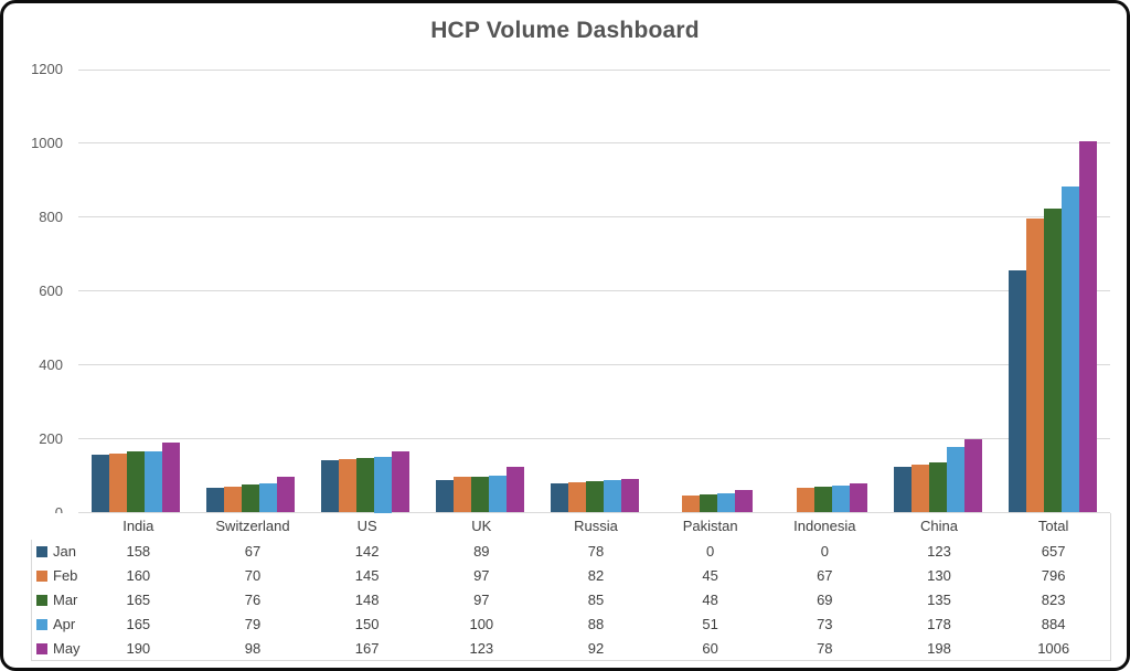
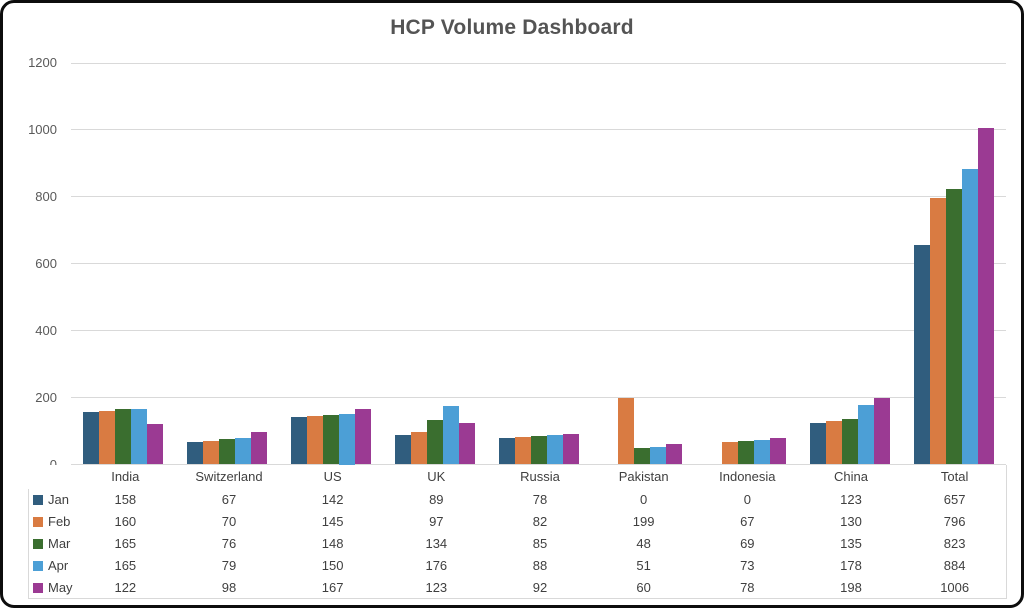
May/India: 190 -> 122
Mar/UK: 97 -> 134
Apr/UK: 100 -> 176
Feb/Pakistan: 45 -> 199
